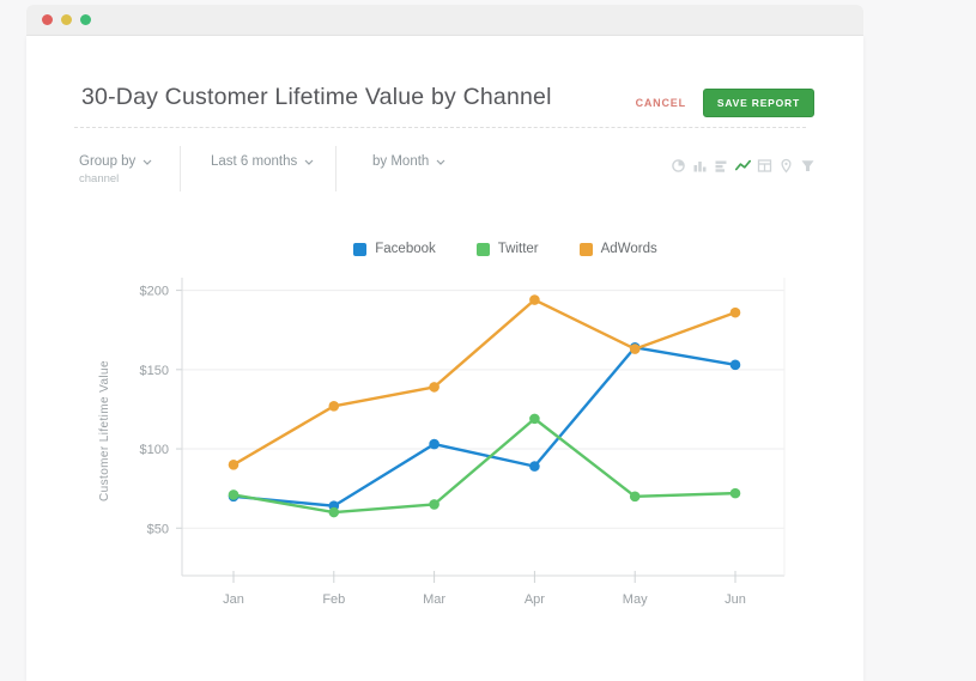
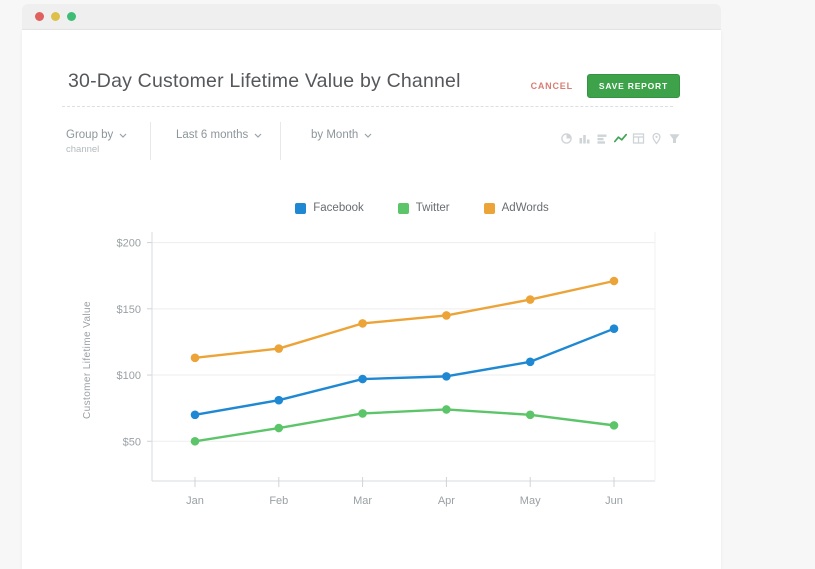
Twitter/Jan: $71 -> $50
AdWords/Jan: $90 -> $113
Facebook/Feb: $64 -> $81
AdWords/Feb: $127 -> $120
Facebook/Mar: $103 -> $97
Twitter/Mar: $65 -> $71
Facebook/Apr: $89 -> $99
Twitter/Apr: $119 -> $74
AdWords/Apr: $194 -> $145
Facebook/May: $164 -> $110
AdWords/May: $163 -> $157
Facebook/Jun: $153 -> $135
Twitter/Jun: $72 -> $62
AdWords/Jun: $186 -> $171
